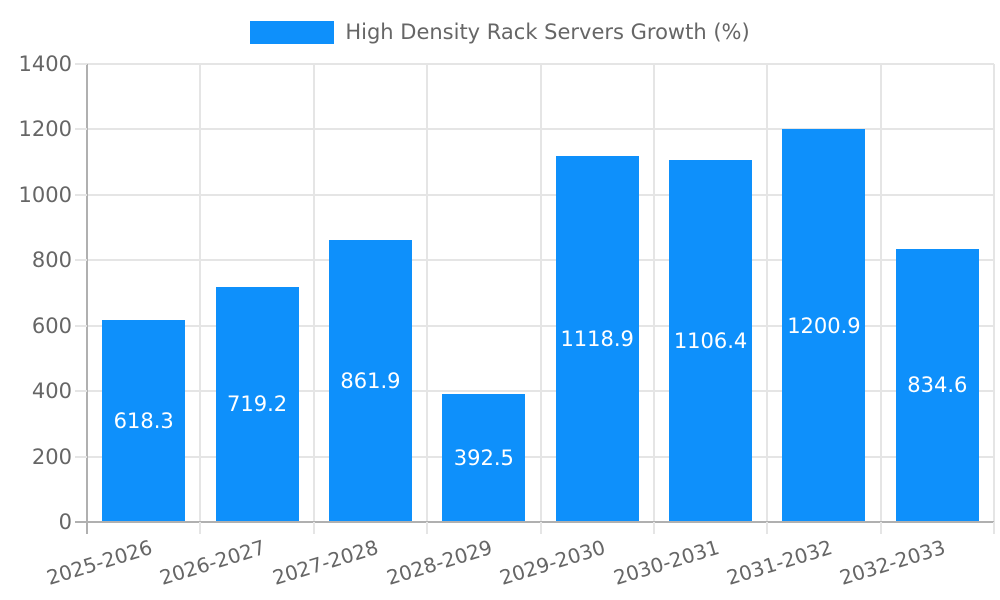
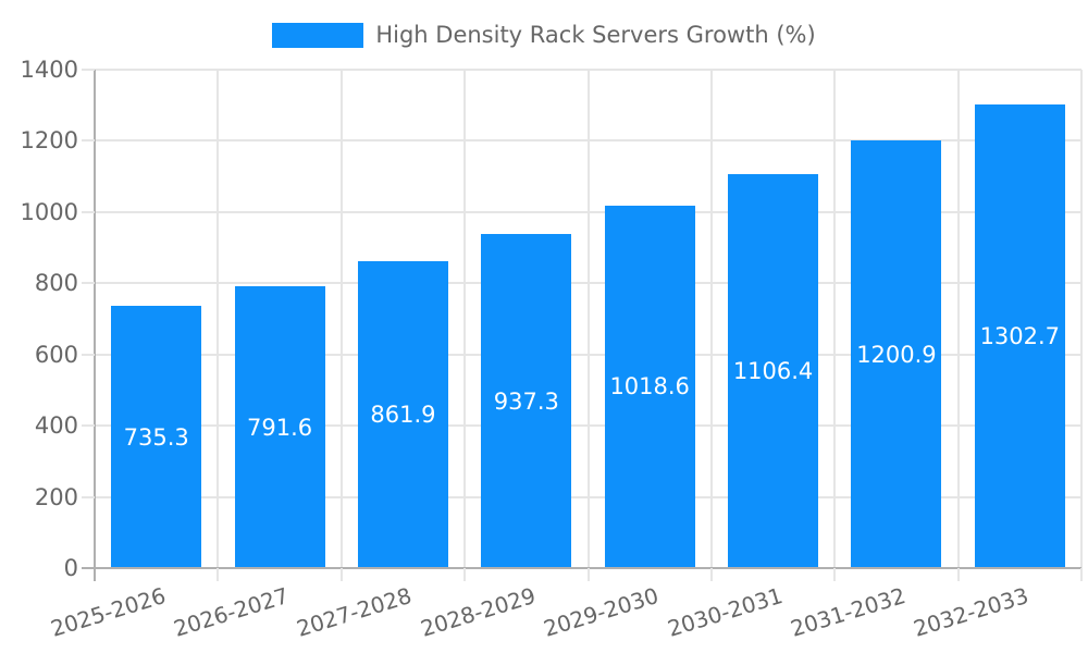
2025-2026: 618.3 -> 735.3
2026-2027: 719.2 -> 791.6
2028-2029: 392.5 -> 937.3
2029-2030: 1118.9 -> 1018.6
2032-2033: 834.6 -> 1302.7
